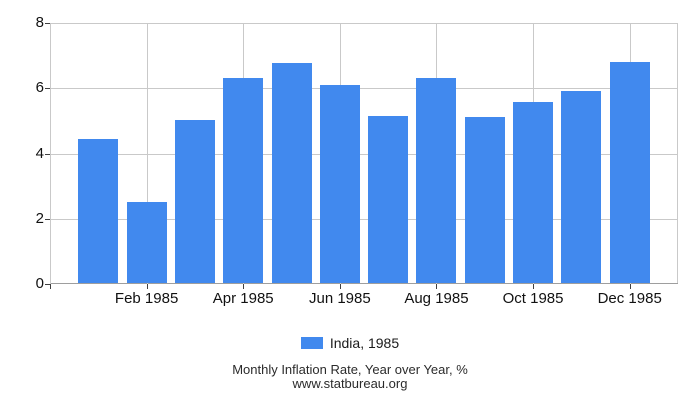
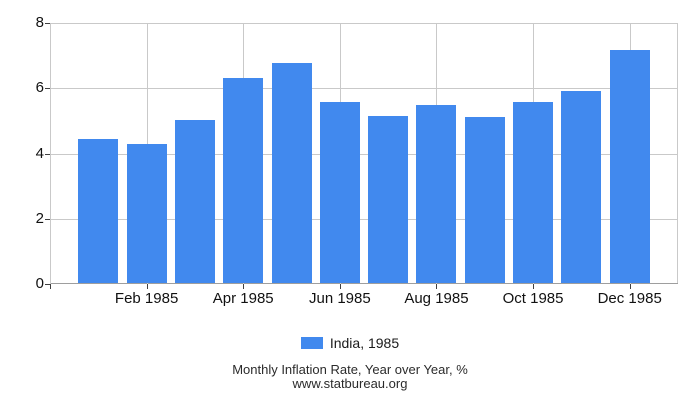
Feb 1985: 2.5 -> 4.3
Jun 1985: 6.1 -> 5.6
Aug 1985: 6.3 -> 5.5
Dec 1985: 6.8 -> 7.2
